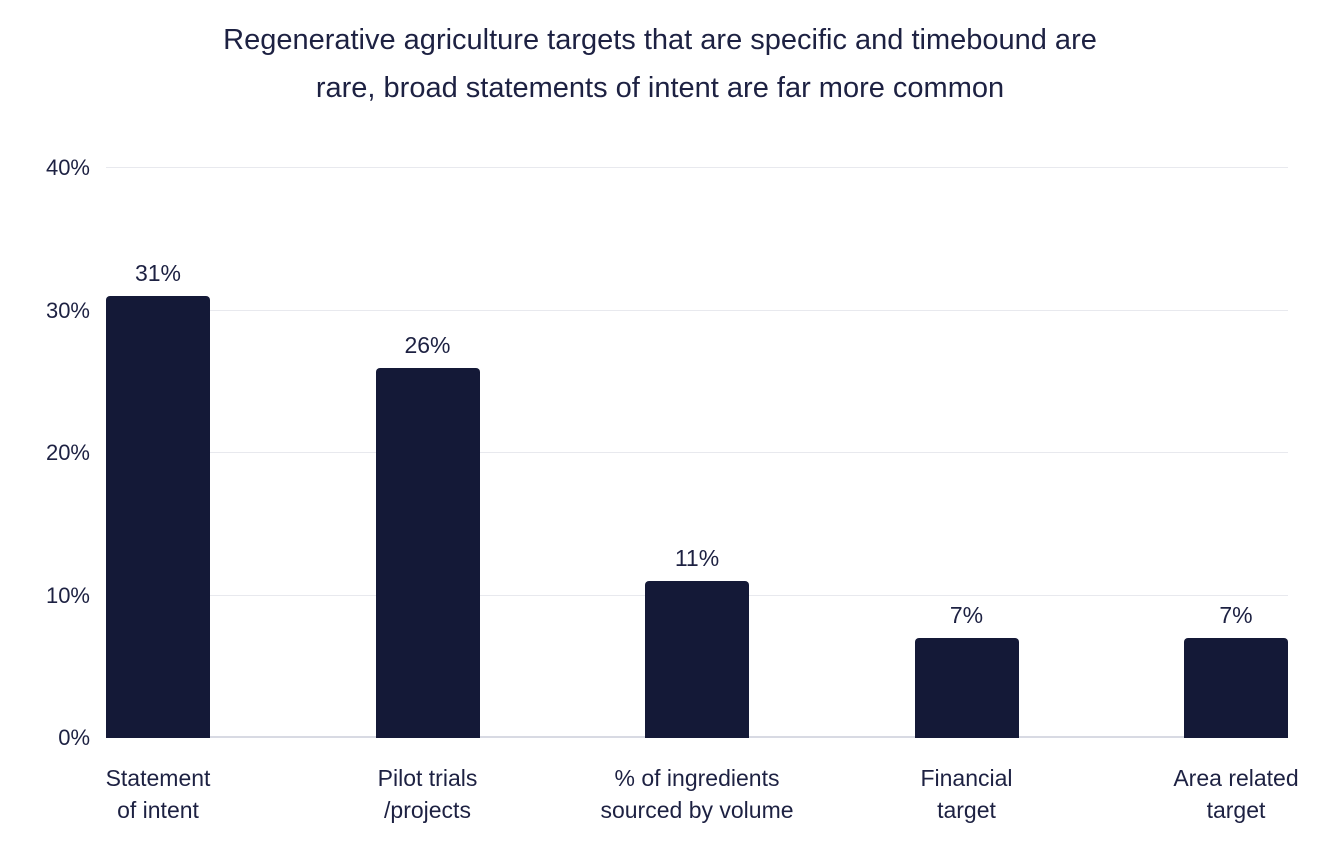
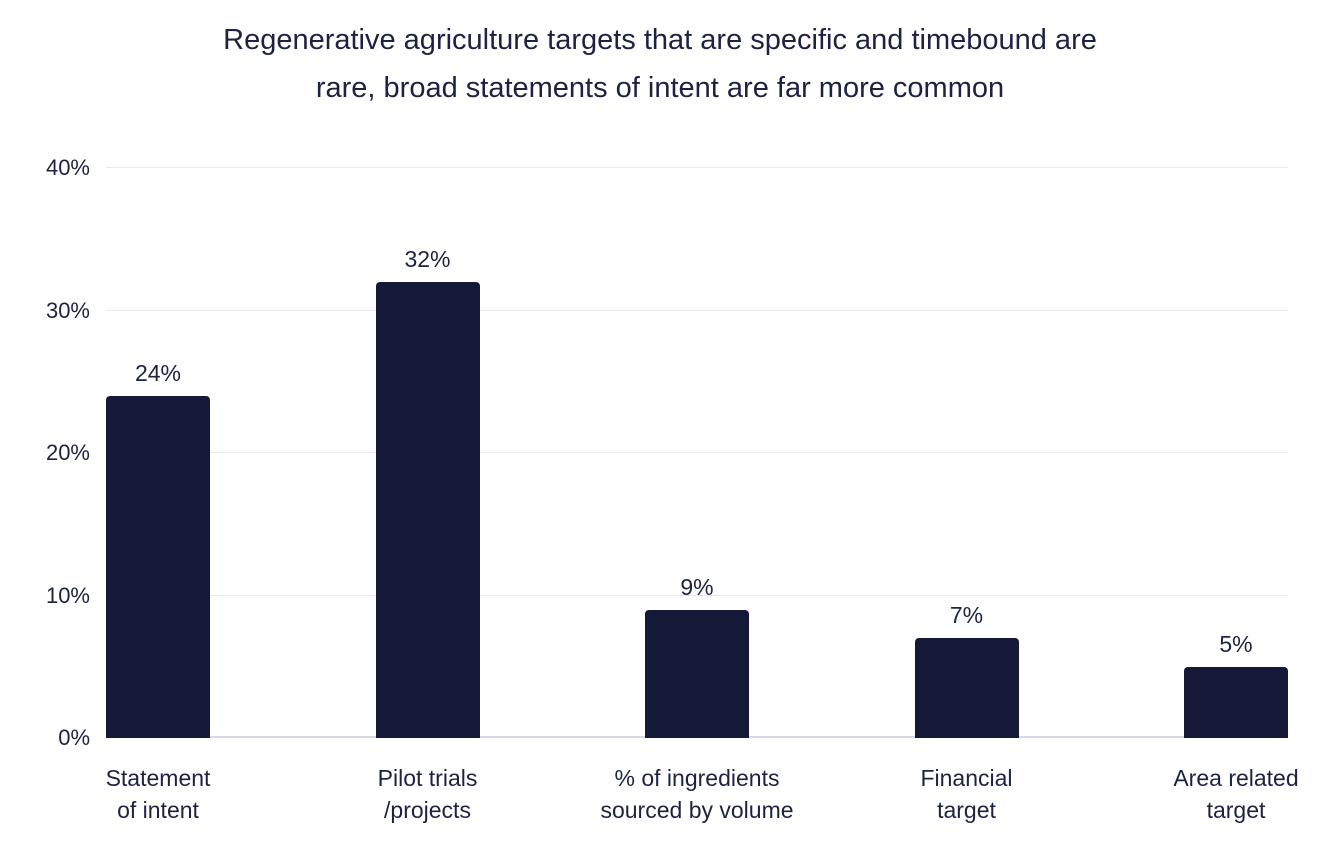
Statement of intent: 31% -> 24%
Pilot trials /projects: 26% -> 32%
% of ingredients sourced by volume: 11% -> 9%
Area related target: 7% -> 5%
